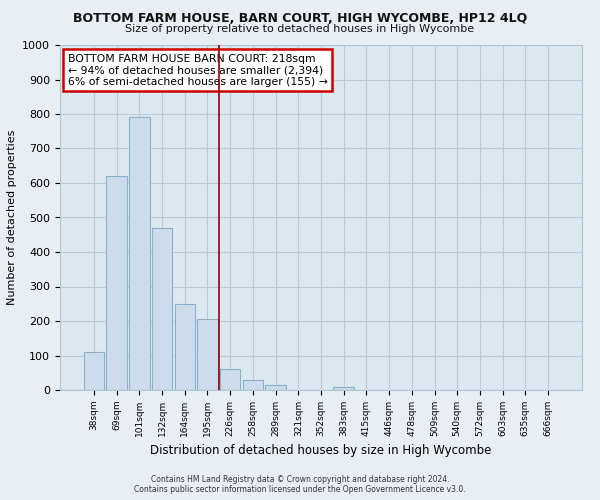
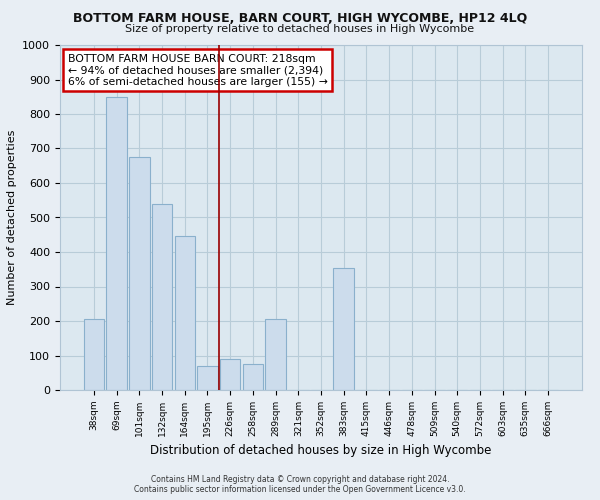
38sqm: 110 -> 205
69sqm: 620 -> 850
101sqm: 790 -> 675
132sqm: 470 -> 540
164sqm: 250 -> 445
195sqm: 205 -> 70
226sqm: 60 -> 90
258sqm: 30 -> 75
289sqm: 15 -> 205
383sqm: 10 -> 355
